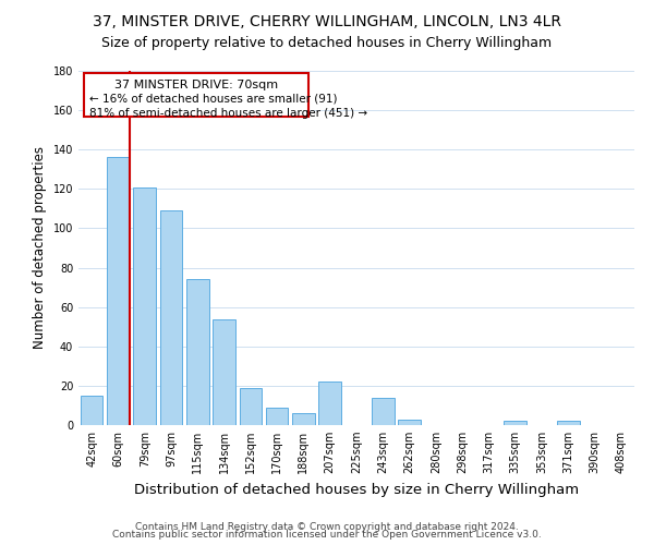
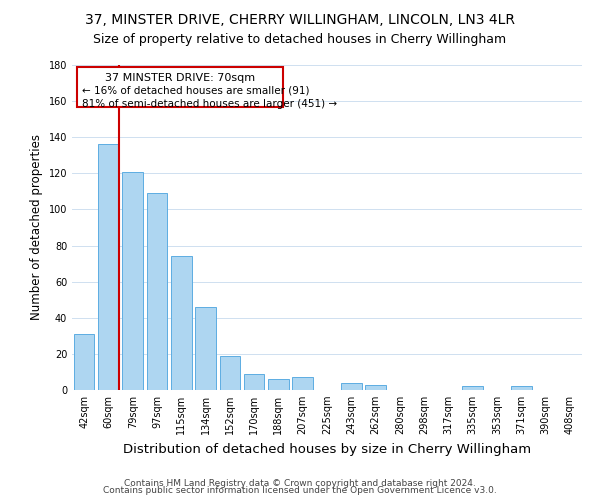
42sqm: 15 -> 31
134sqm: 54 -> 46
207sqm: 22 -> 7
243sqm: 14 -> 4
